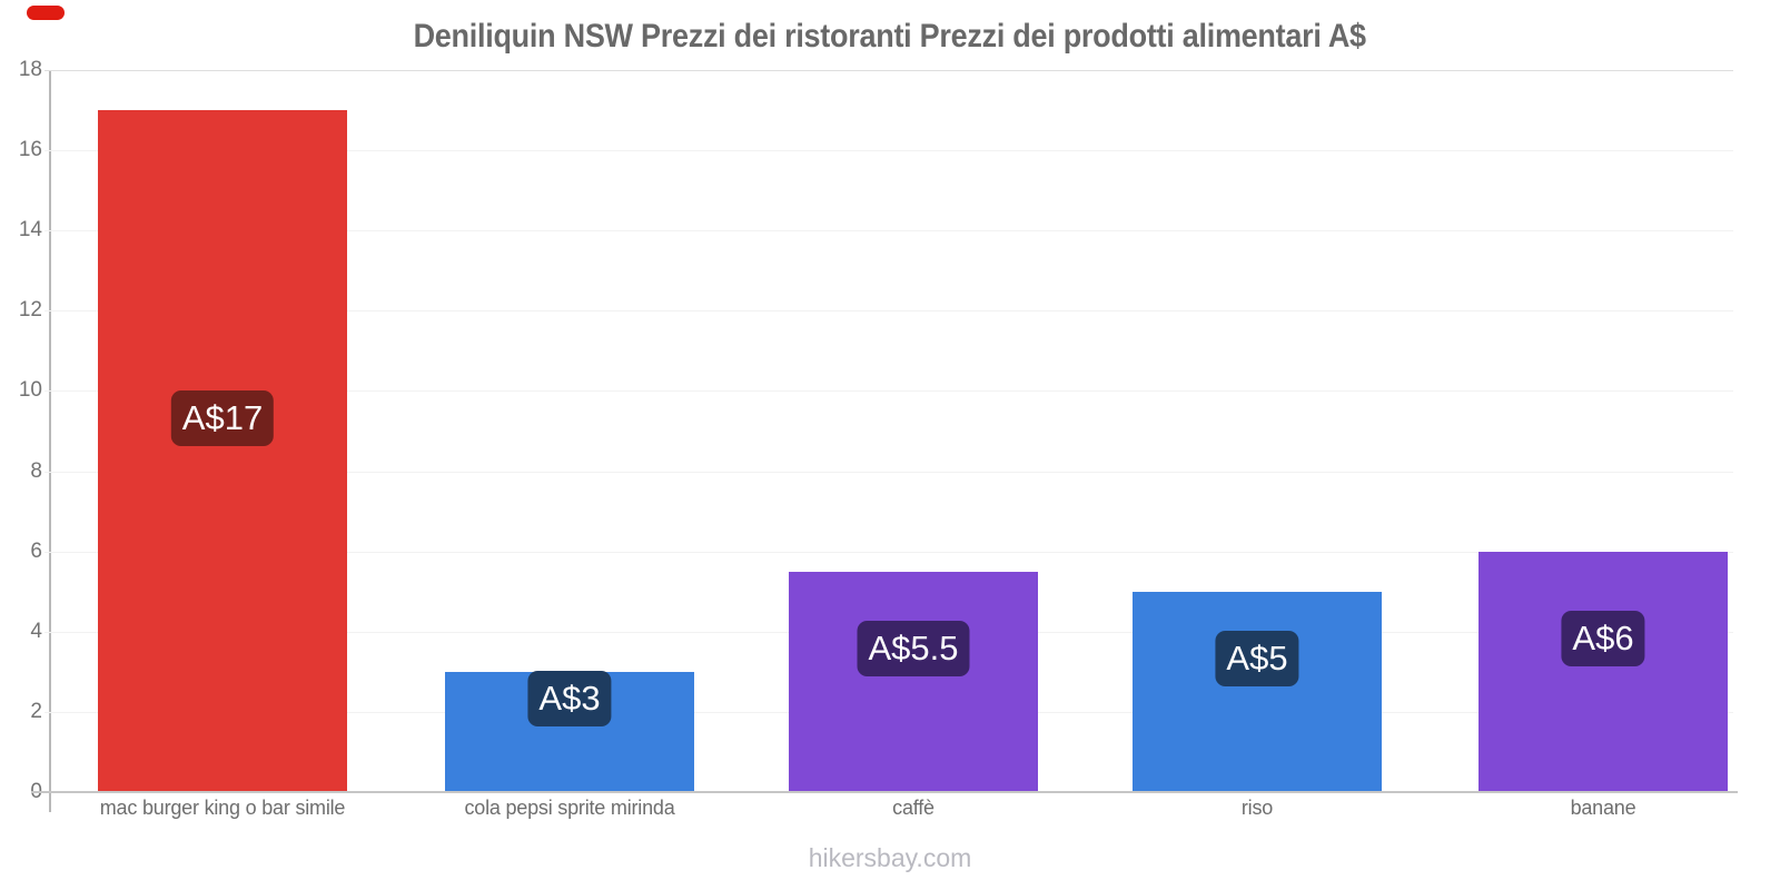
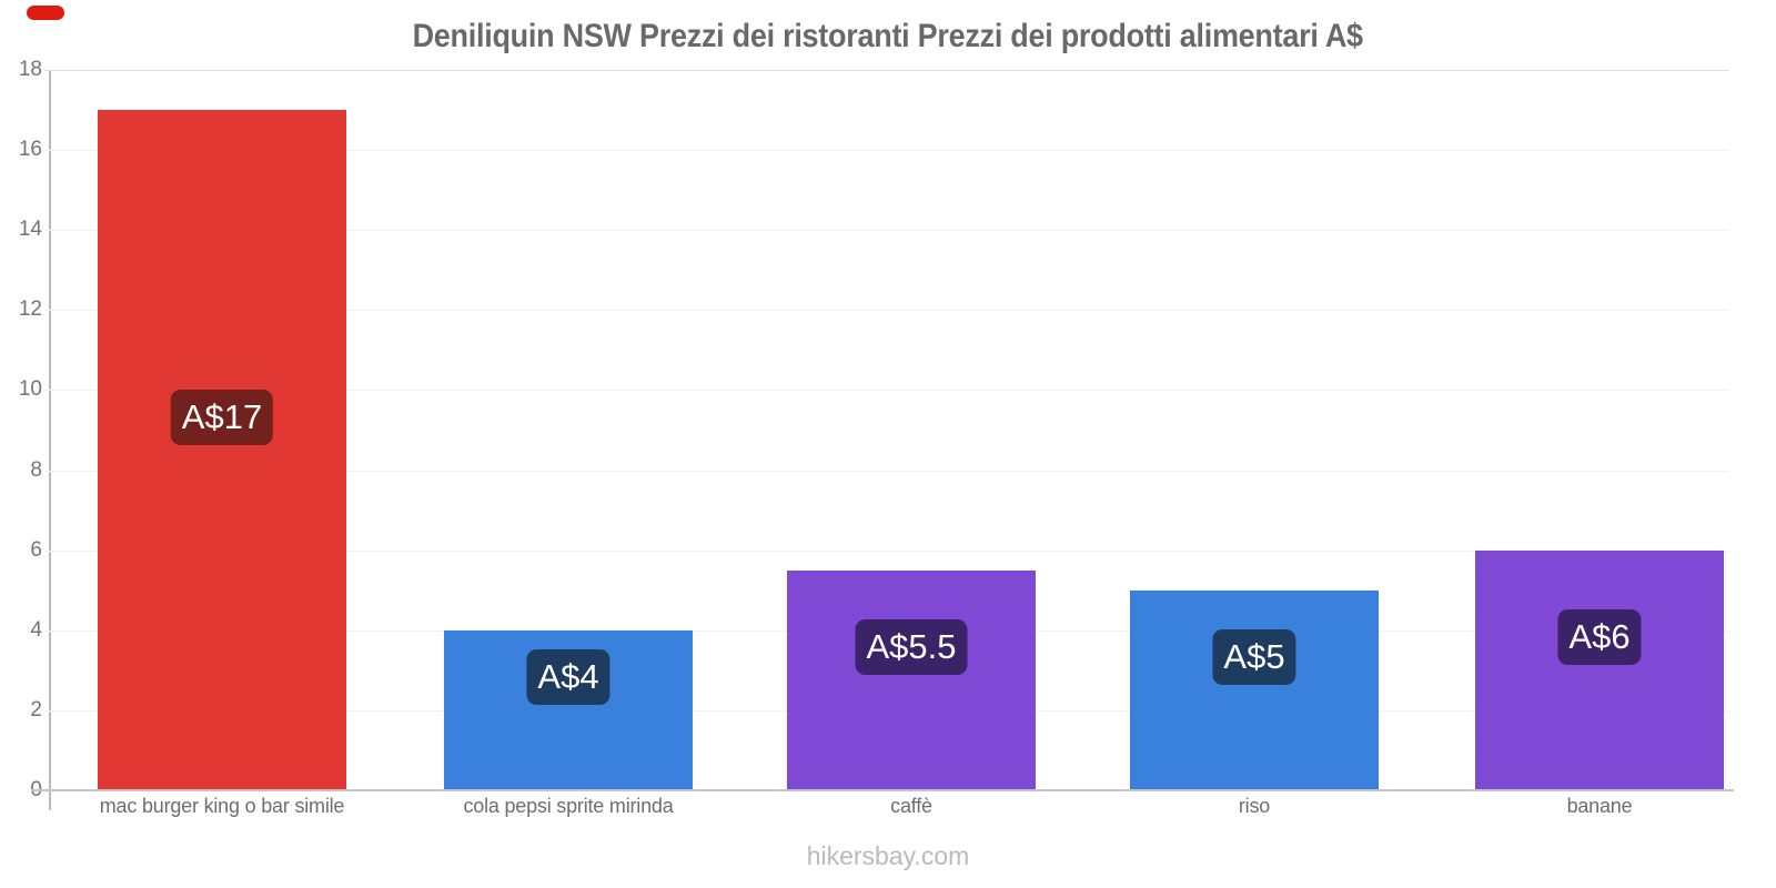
cola pepsi sprite mirinda: 3 -> 4
